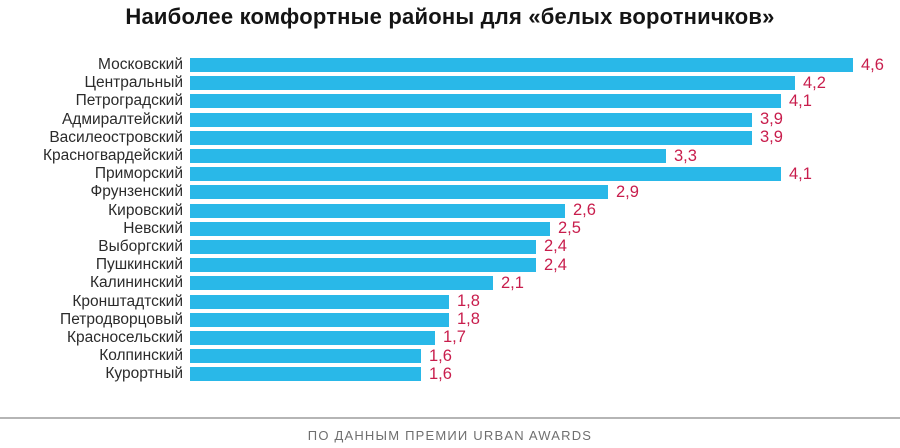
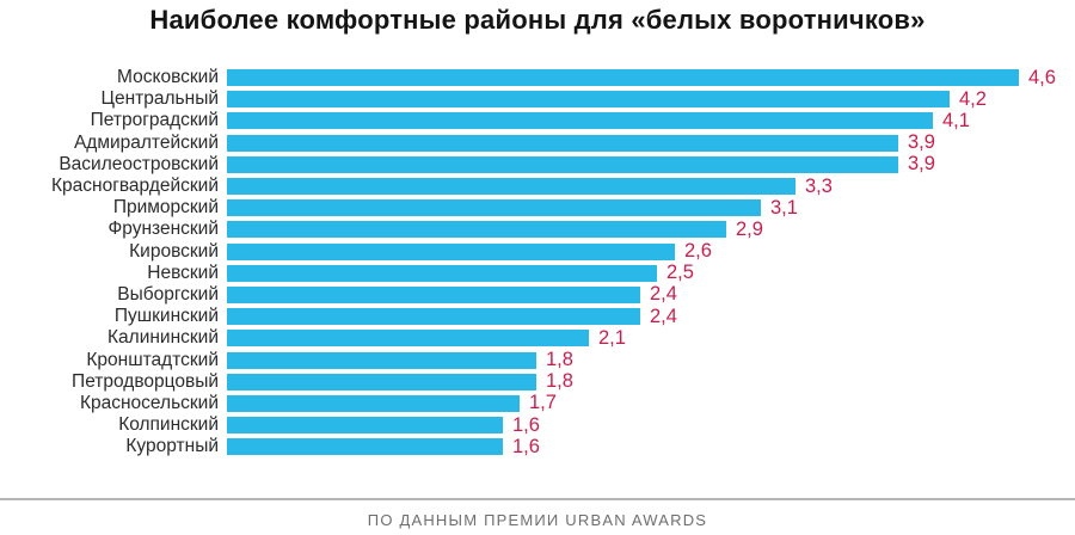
Приморский: 4,1 -> 3,1
